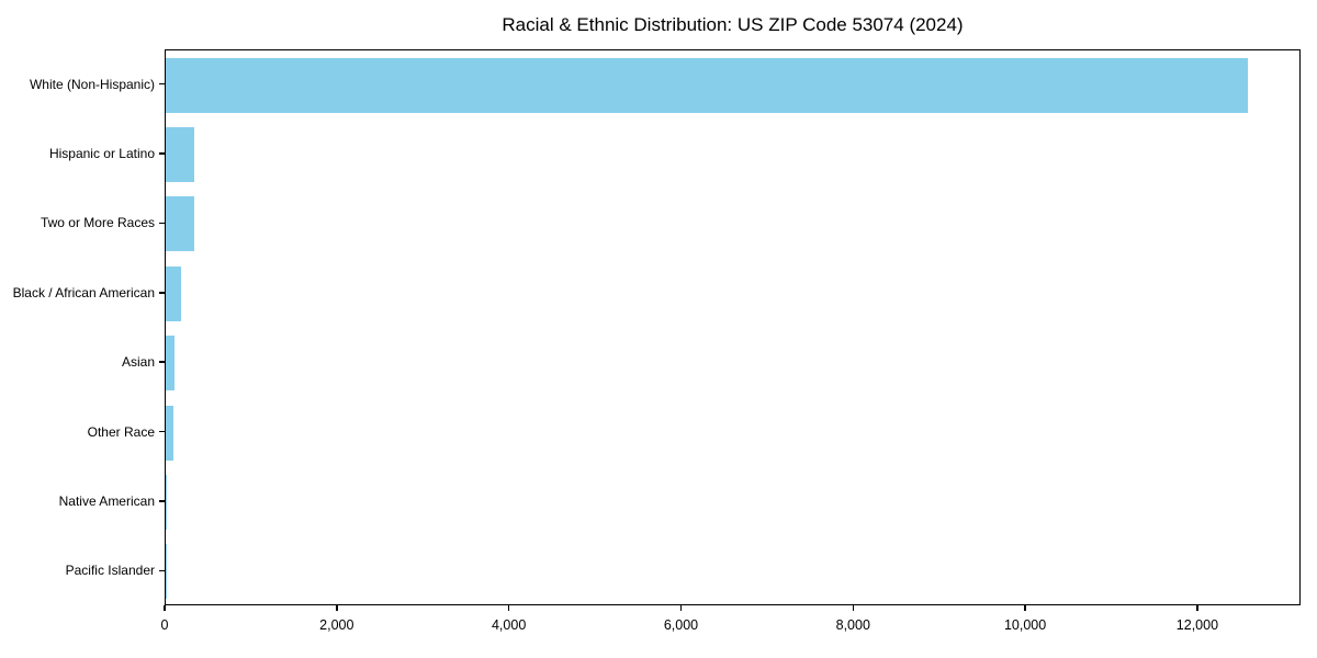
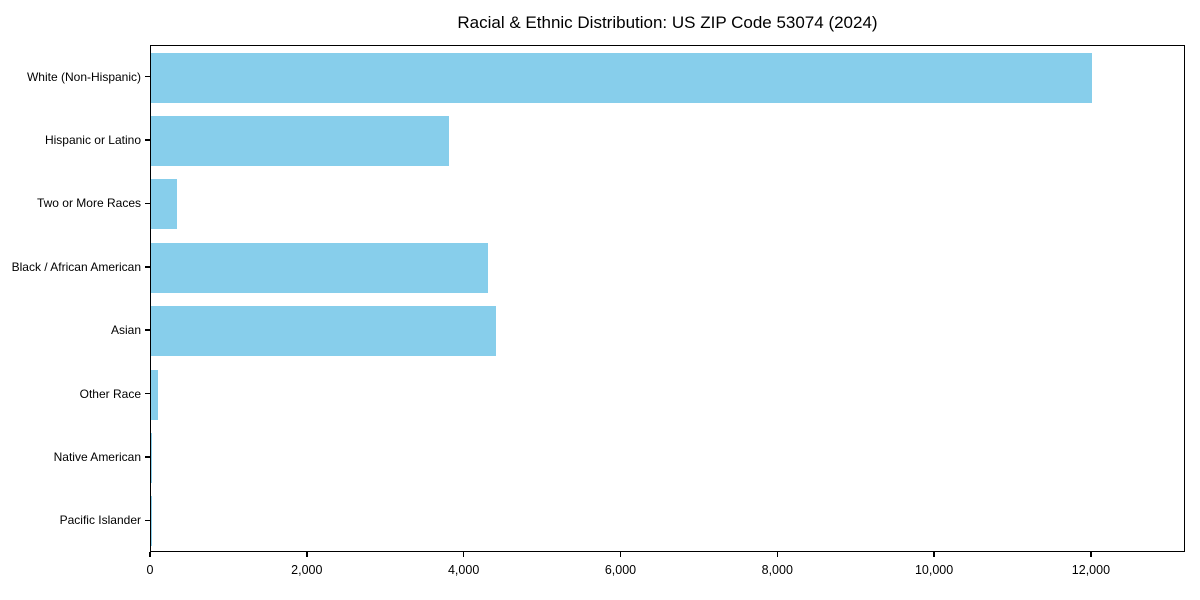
White (Non-Hispanic): 12600 -> 12000
Hispanic or Latino: 300 -> 3800
Black / African American: 200 -> 4300
Asian: 100 -> 4400
